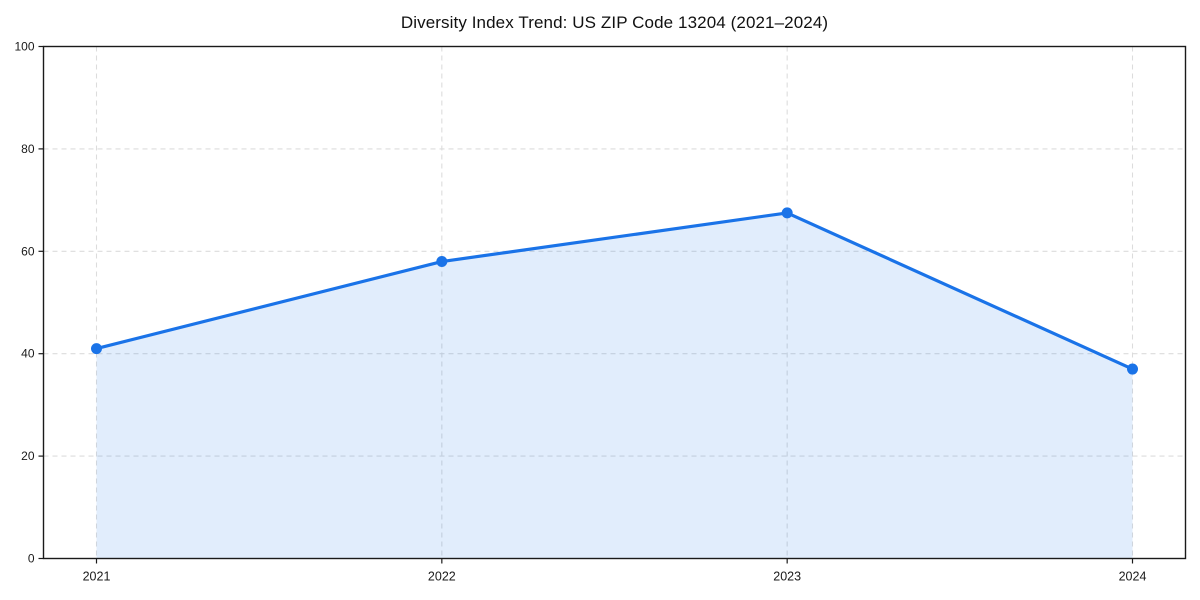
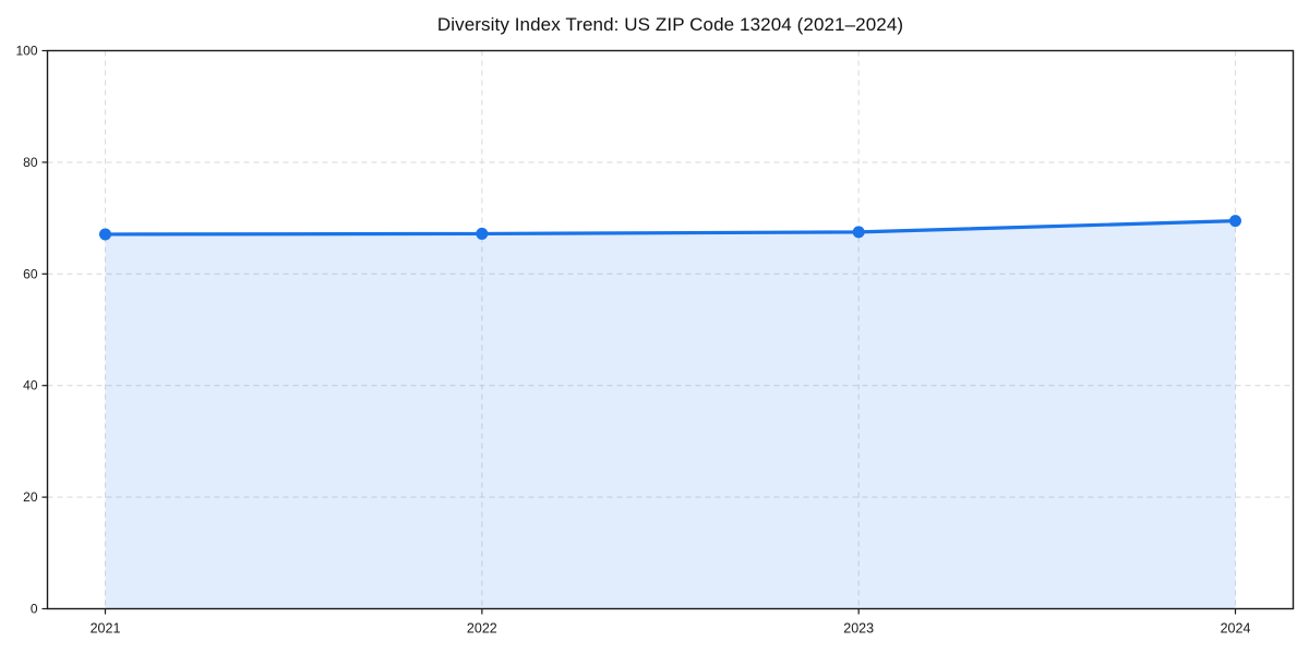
2021: 41 -> 67
2022: 58 -> 67
2024: 37 -> 70
